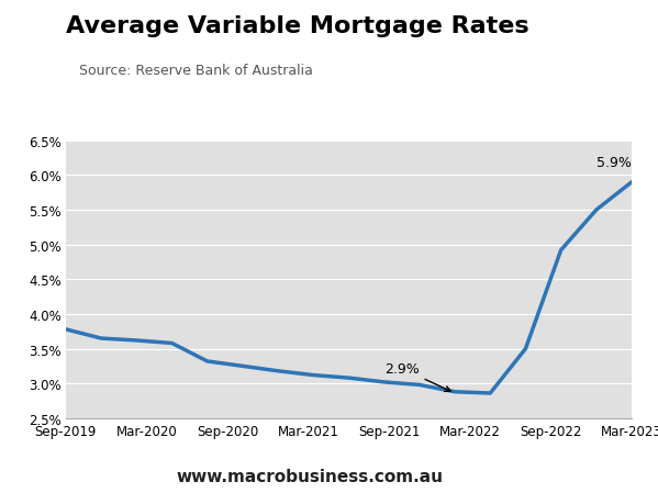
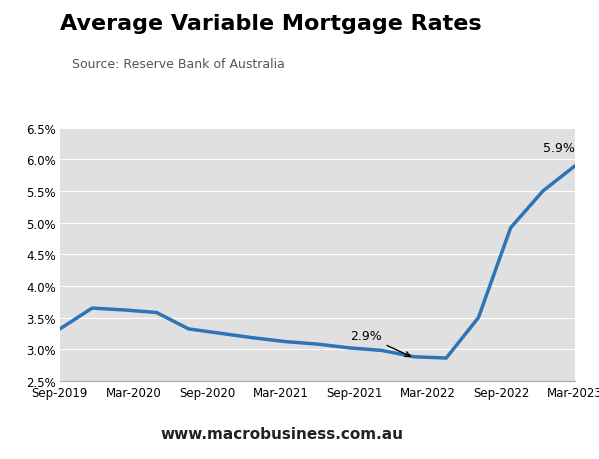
Sep-2019: 3.78% -> 3.32%
